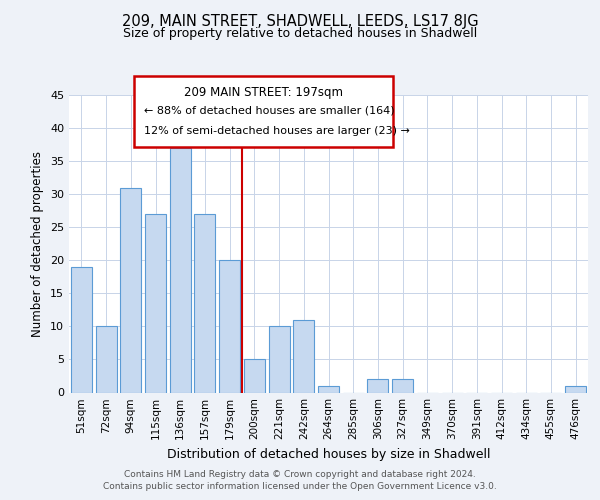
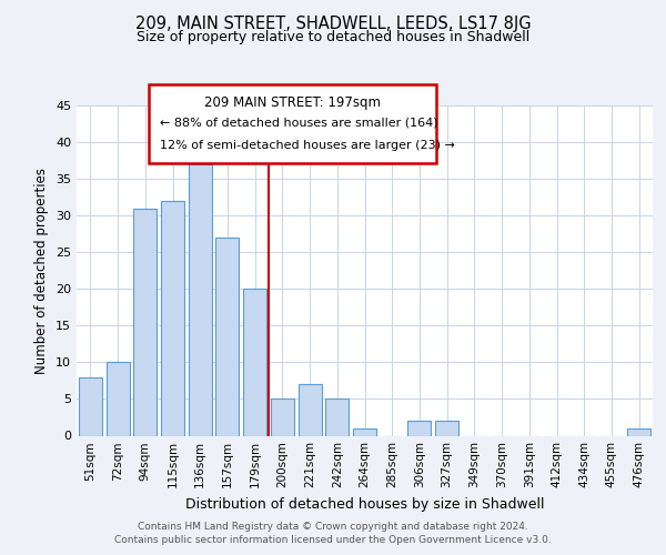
51sqm: 19 -> 8
115sqm: 27 -> 32
221sqm: 10 -> 7
242sqm: 11 -> 5
